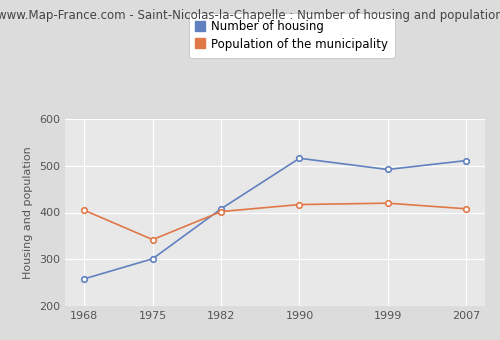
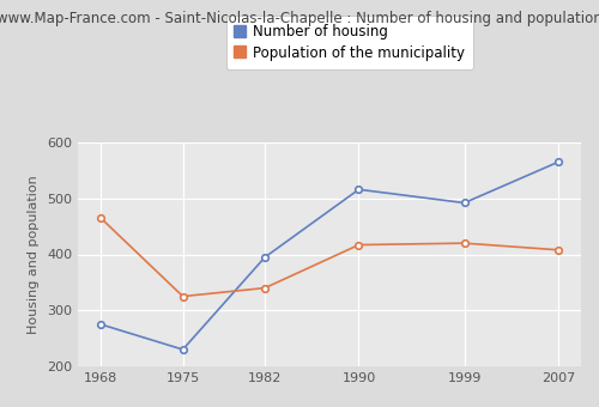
Number of housing/1968: 258 -> 275
Population of the municipality/1968: 405 -> 465
Number of housing/1975: 301 -> 230
Population of the municipality/1975: 342 -> 325
Number of housing/1982: 408 -> 395
Population of the municipality/1982: 402 -> 340
Number of housing/2007: 511 -> 565
